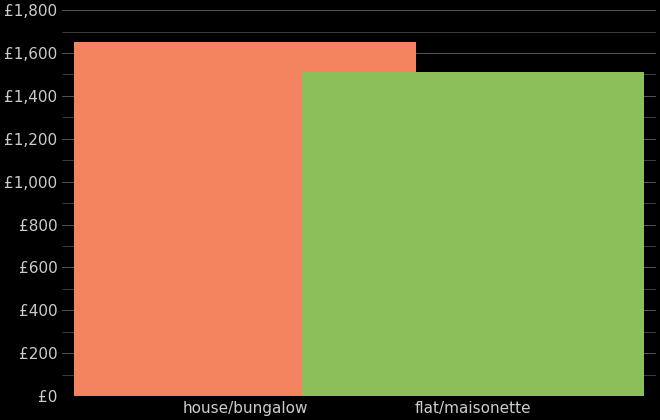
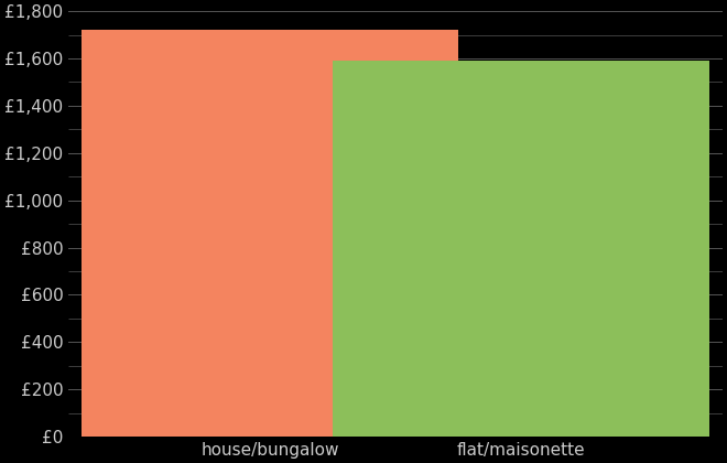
house/bungalow: £1,650 -> £1,720
flat/maisonette: £1,510 -> £1,590
